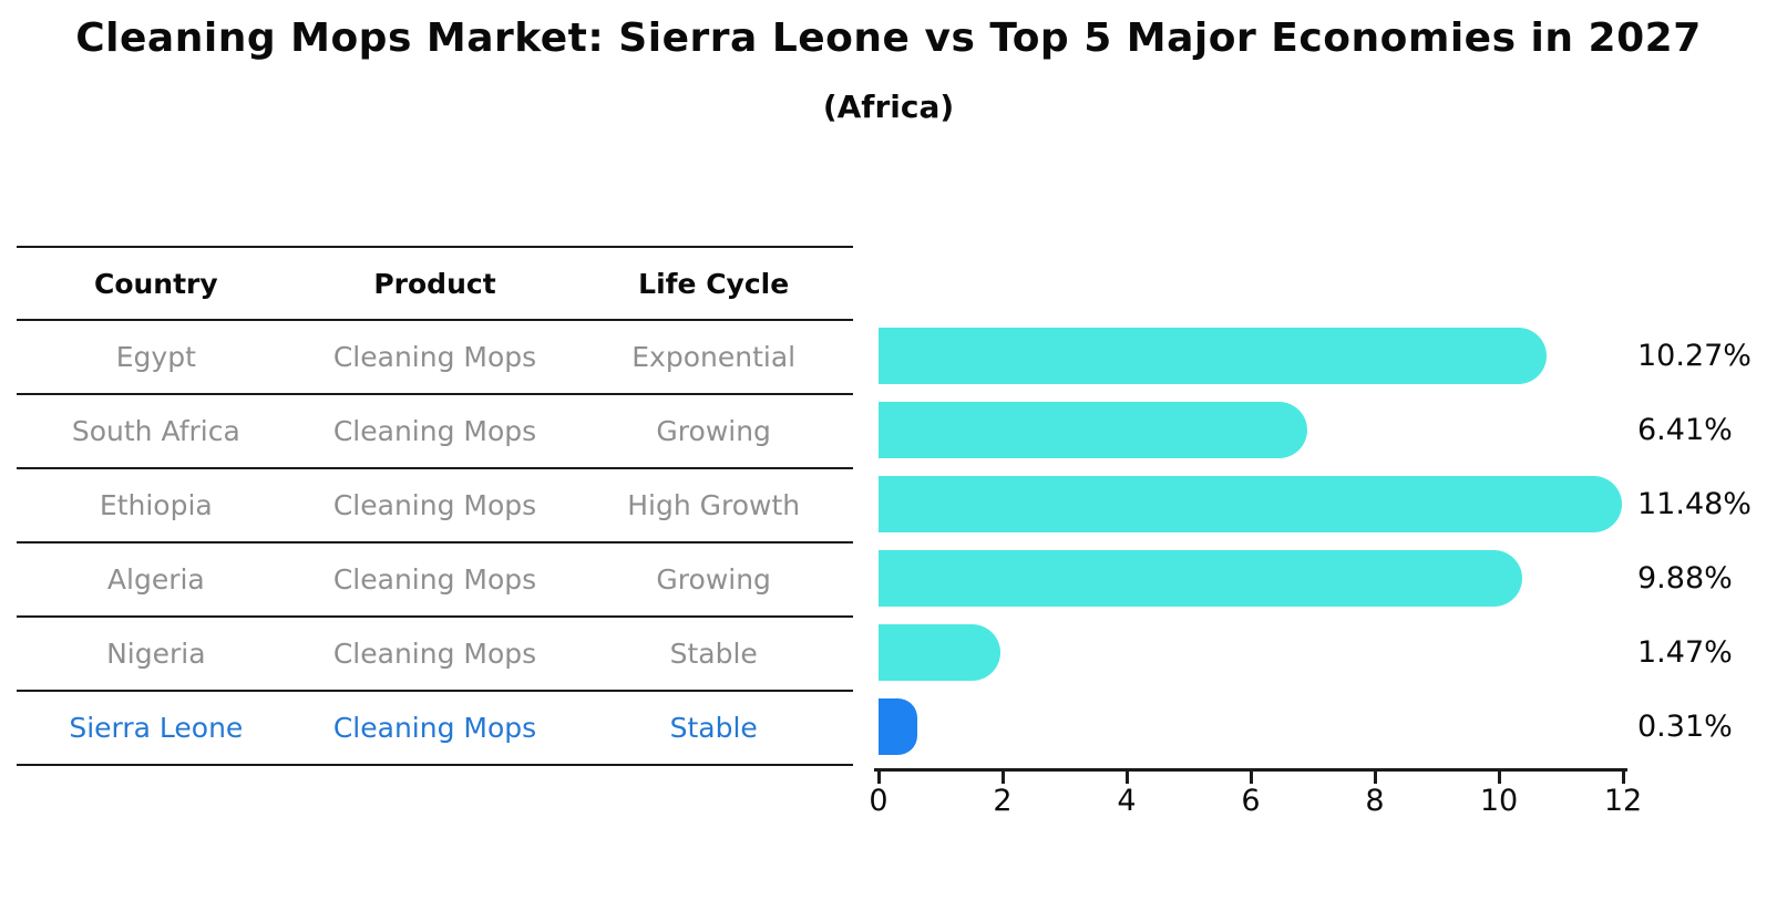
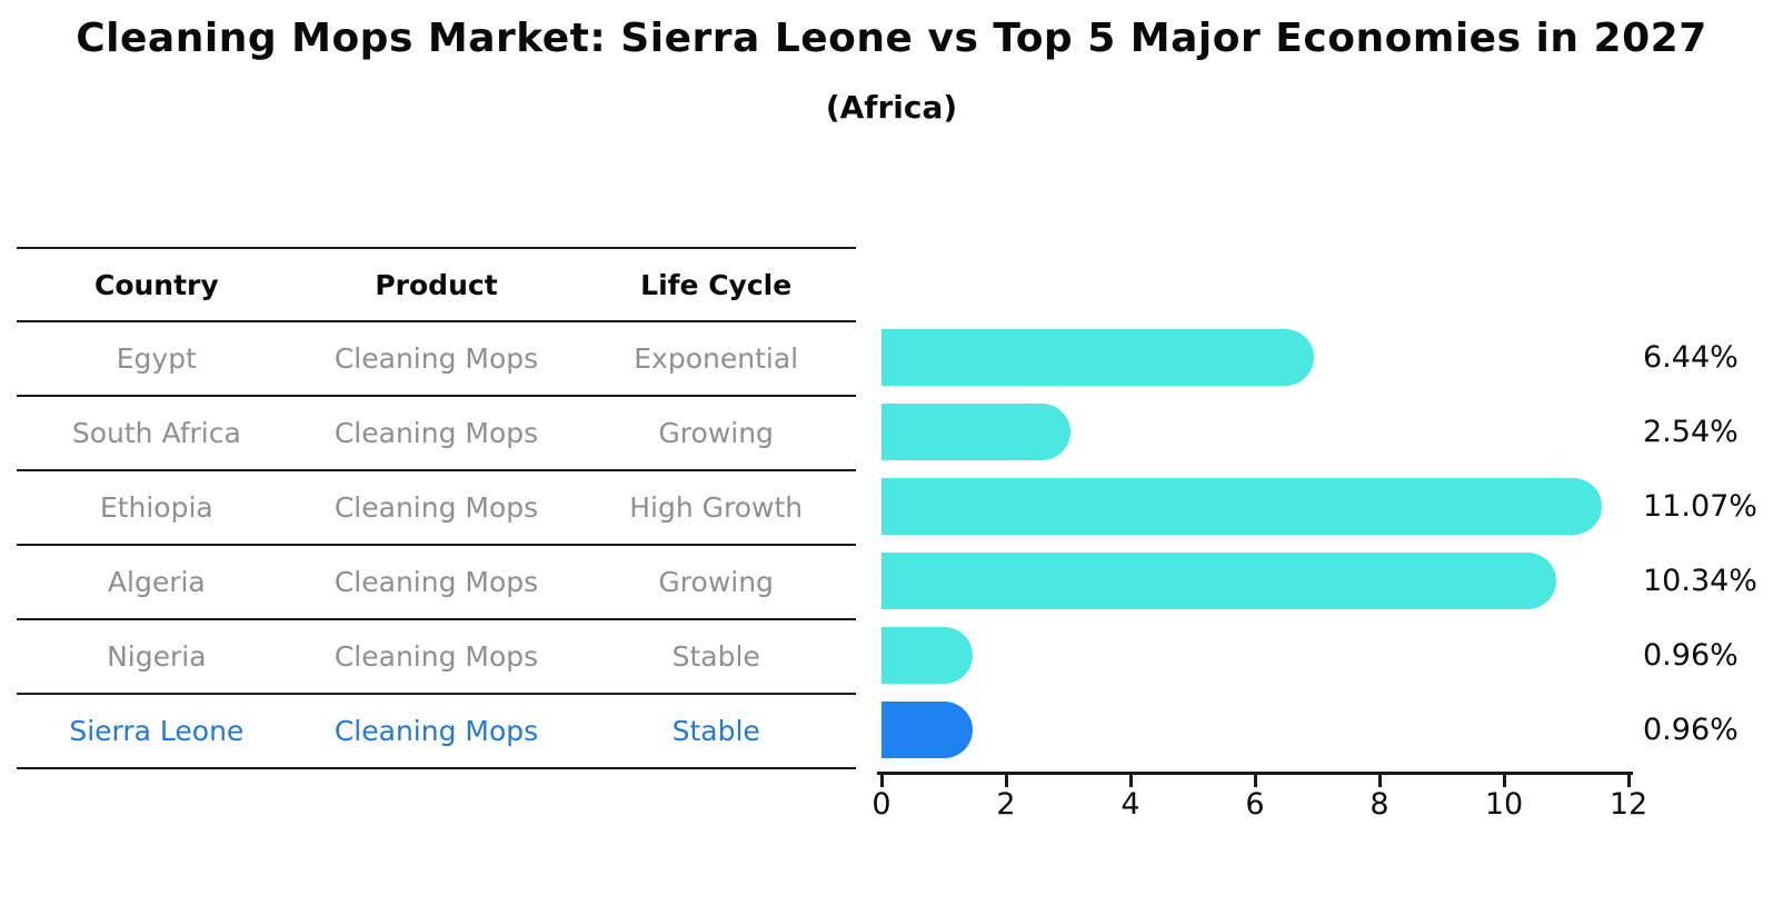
Egypt: 10.27% -> 6.44%
South Africa: 6.41% -> 2.54%
Ethiopia: 11.48% -> 11.07%
Algeria: 9.88% -> 10.34%
Nigeria: 1.47% -> 0.96%
Sierra Leone: 0.31% -> 0.96%
